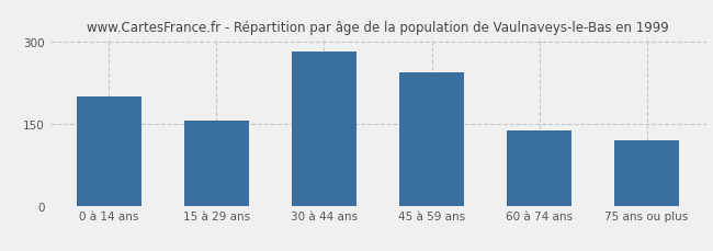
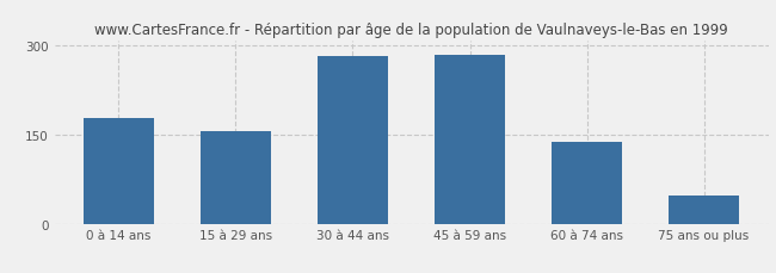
0 à 14 ans: 200 -> 178
45 à 59 ans: 245 -> 285
75 ans ou plus: 120 -> 47
